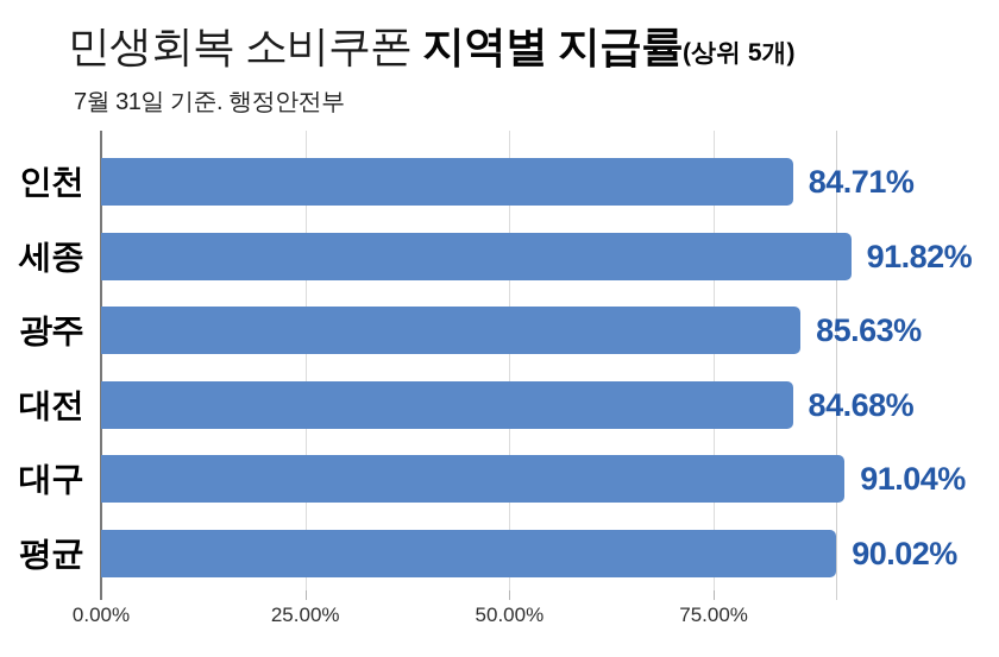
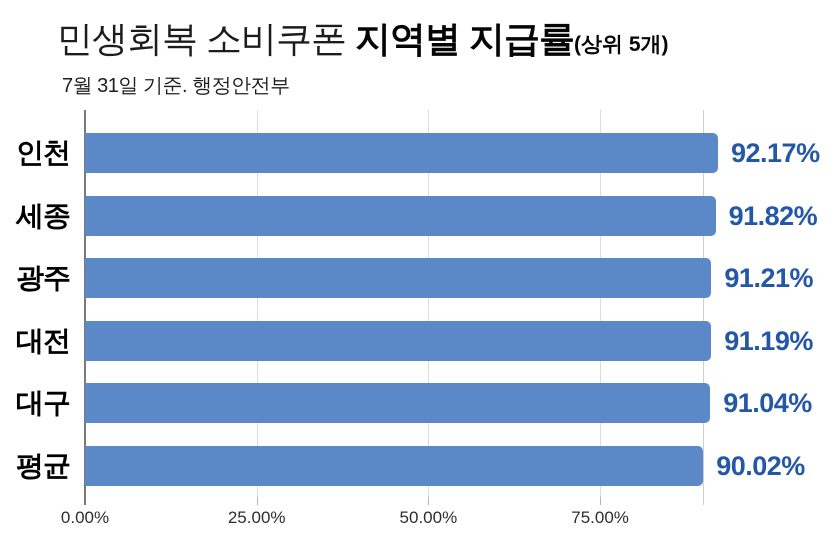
인천: 84.71% -> 92.17%
광주: 85.63% -> 91.21%
대전: 84.68% -> 91.19%
